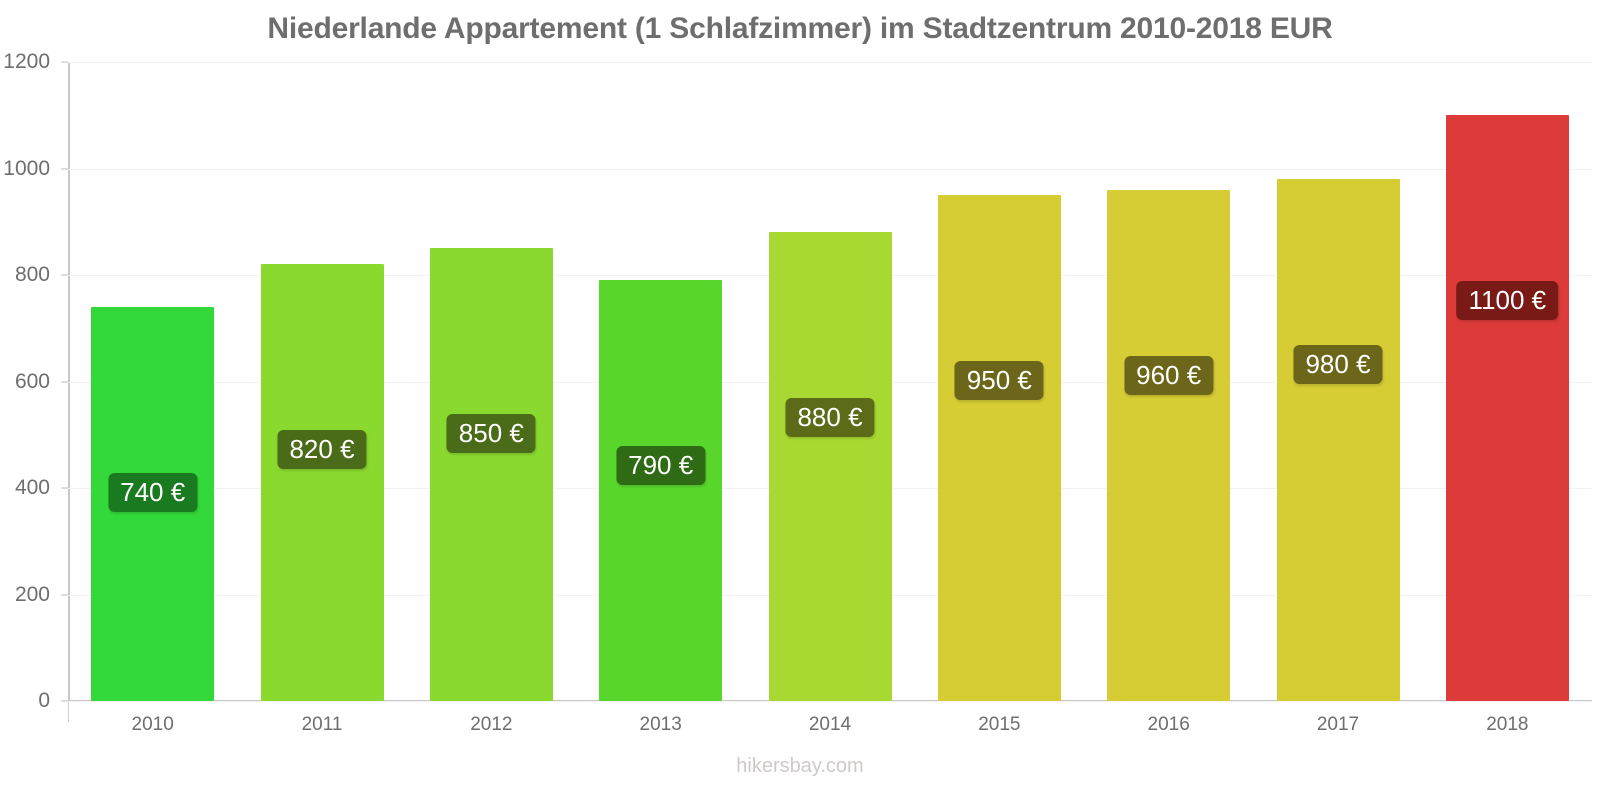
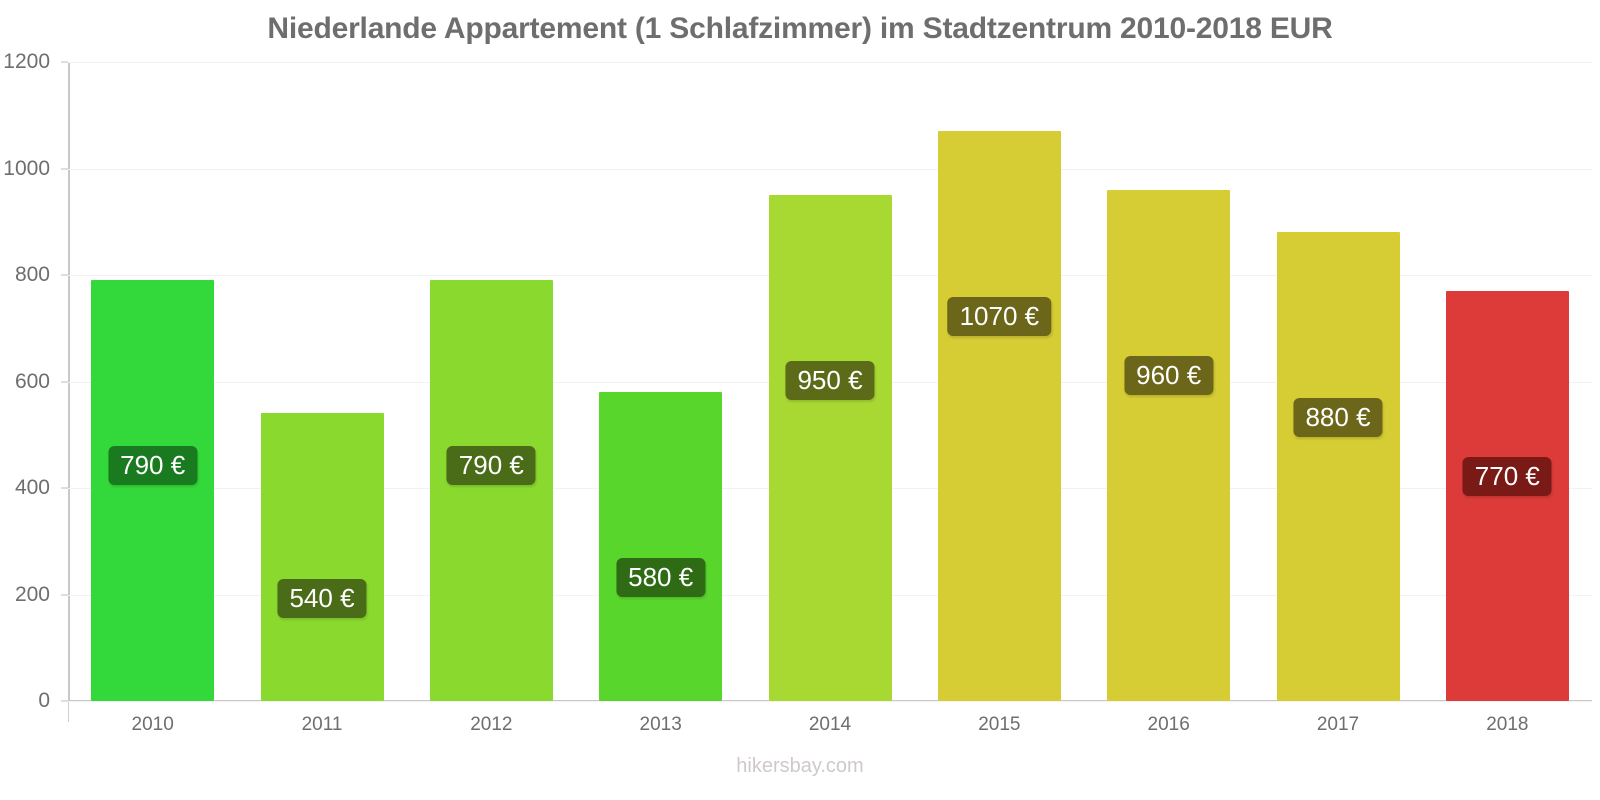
2010: 740 -> 790
2011: 820 -> 540
2012: 850 -> 790
2013: 790 -> 580
2014: 880 -> 950
2015: 950 -> 1070
2017: 980 -> 880
2018: 1100 -> 770
